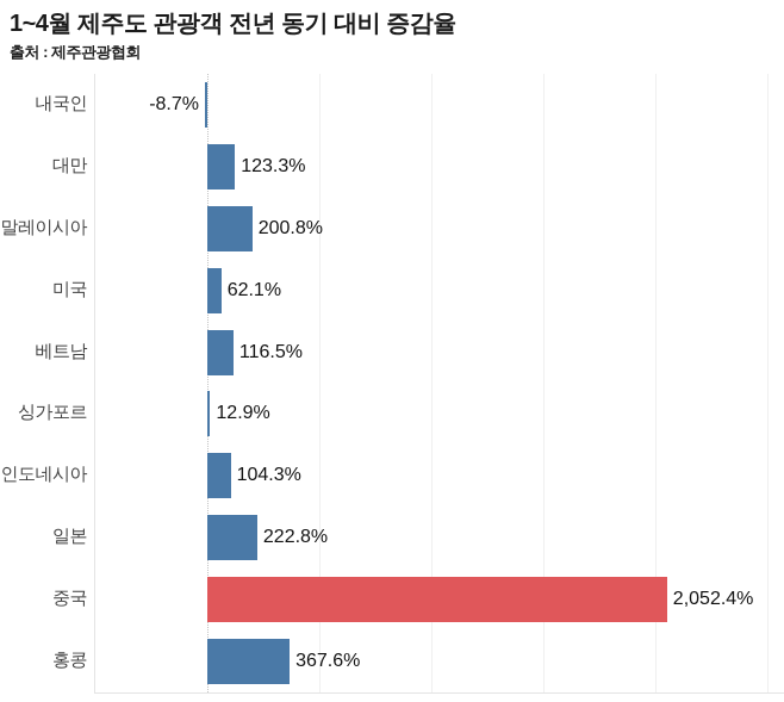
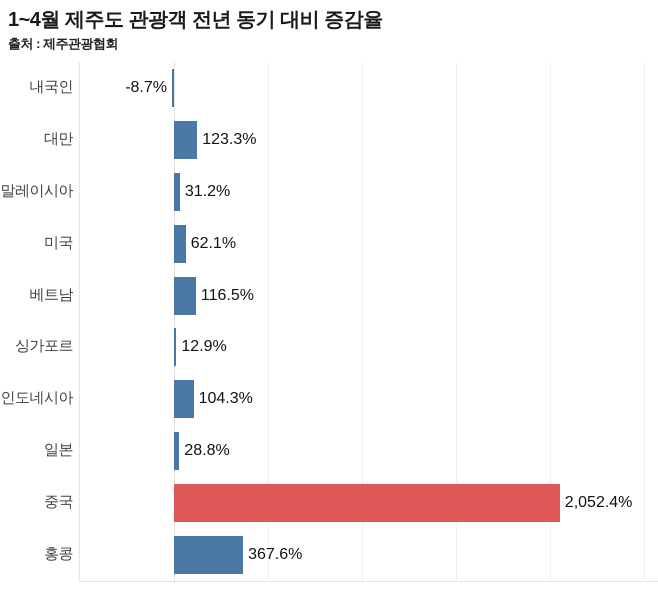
말레이시아: 200.8% -> 31.2%
일본: 222.8% -> 28.8%
